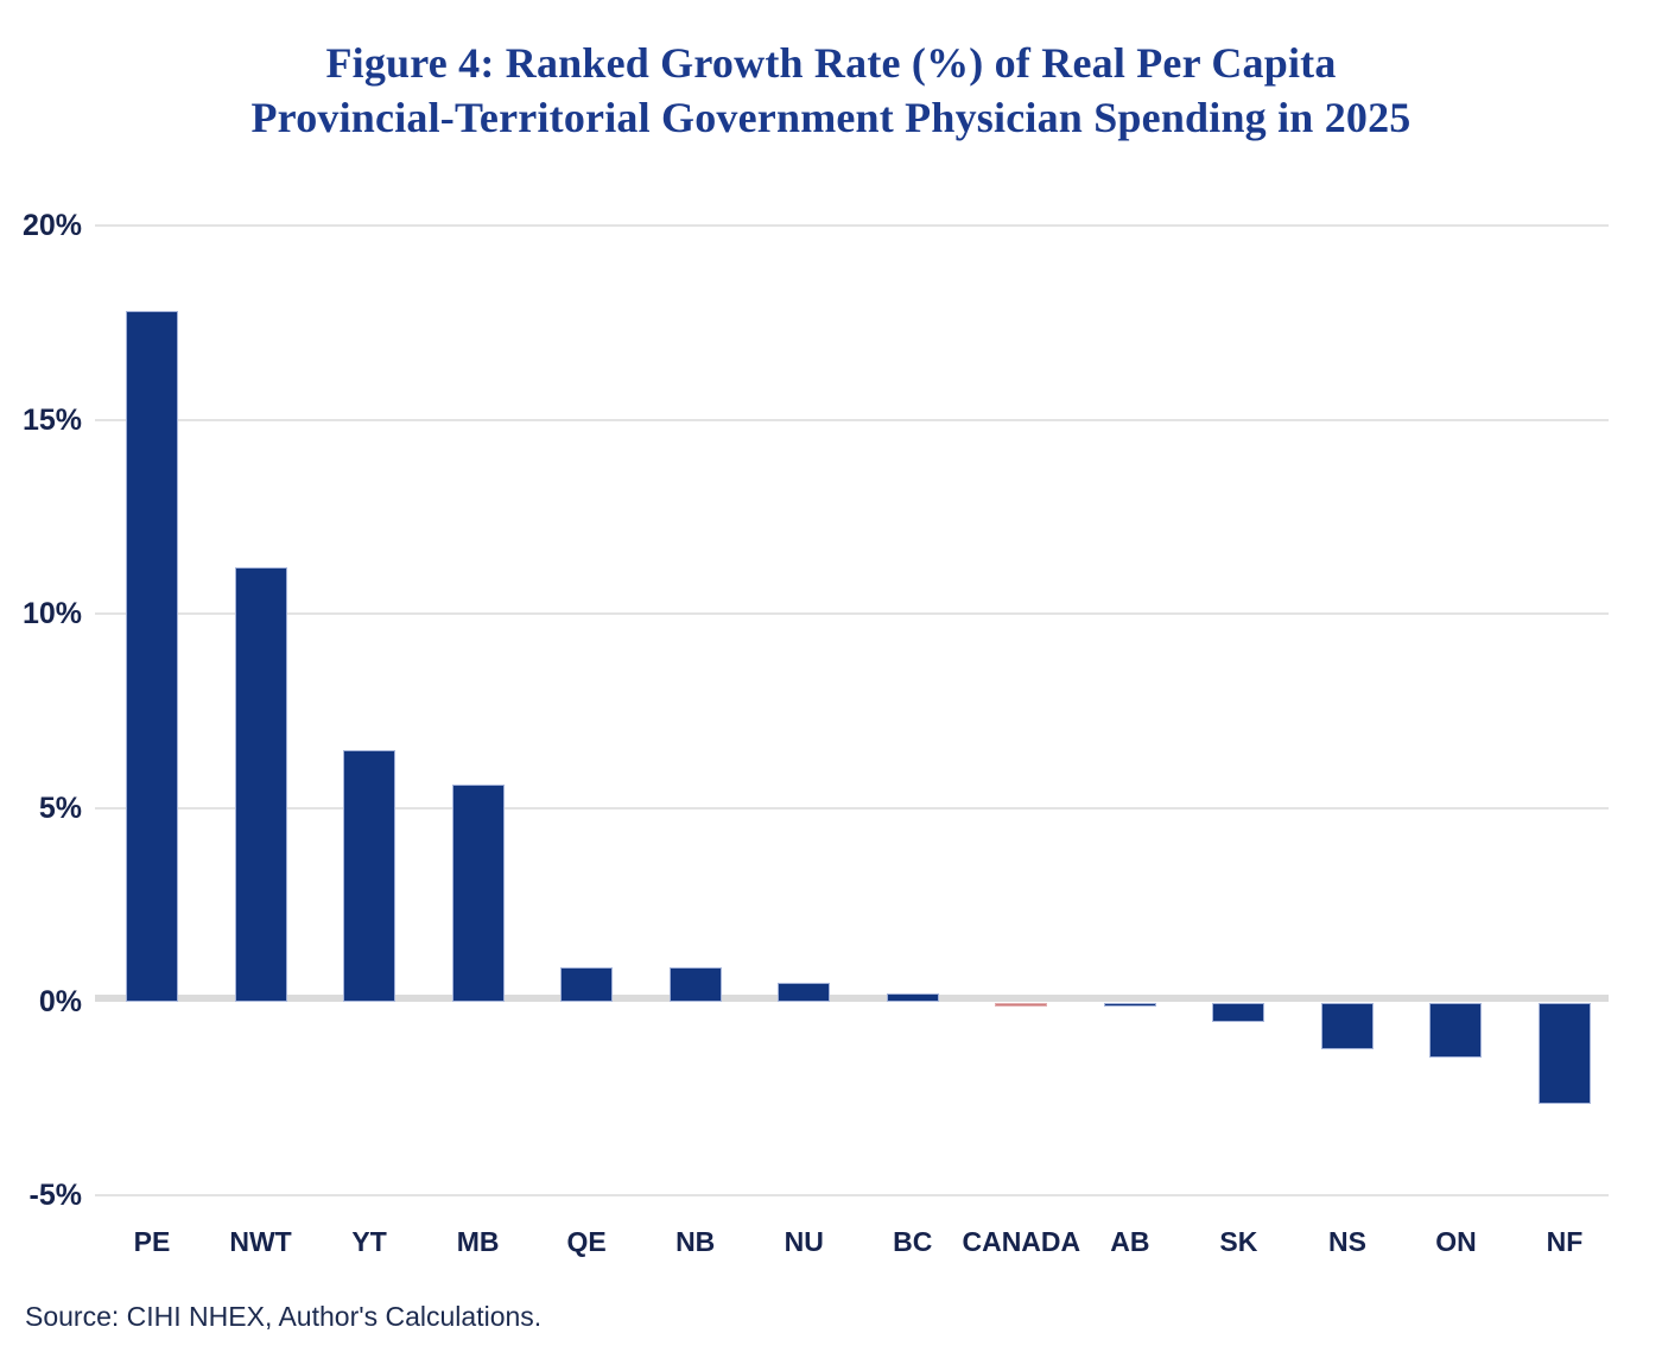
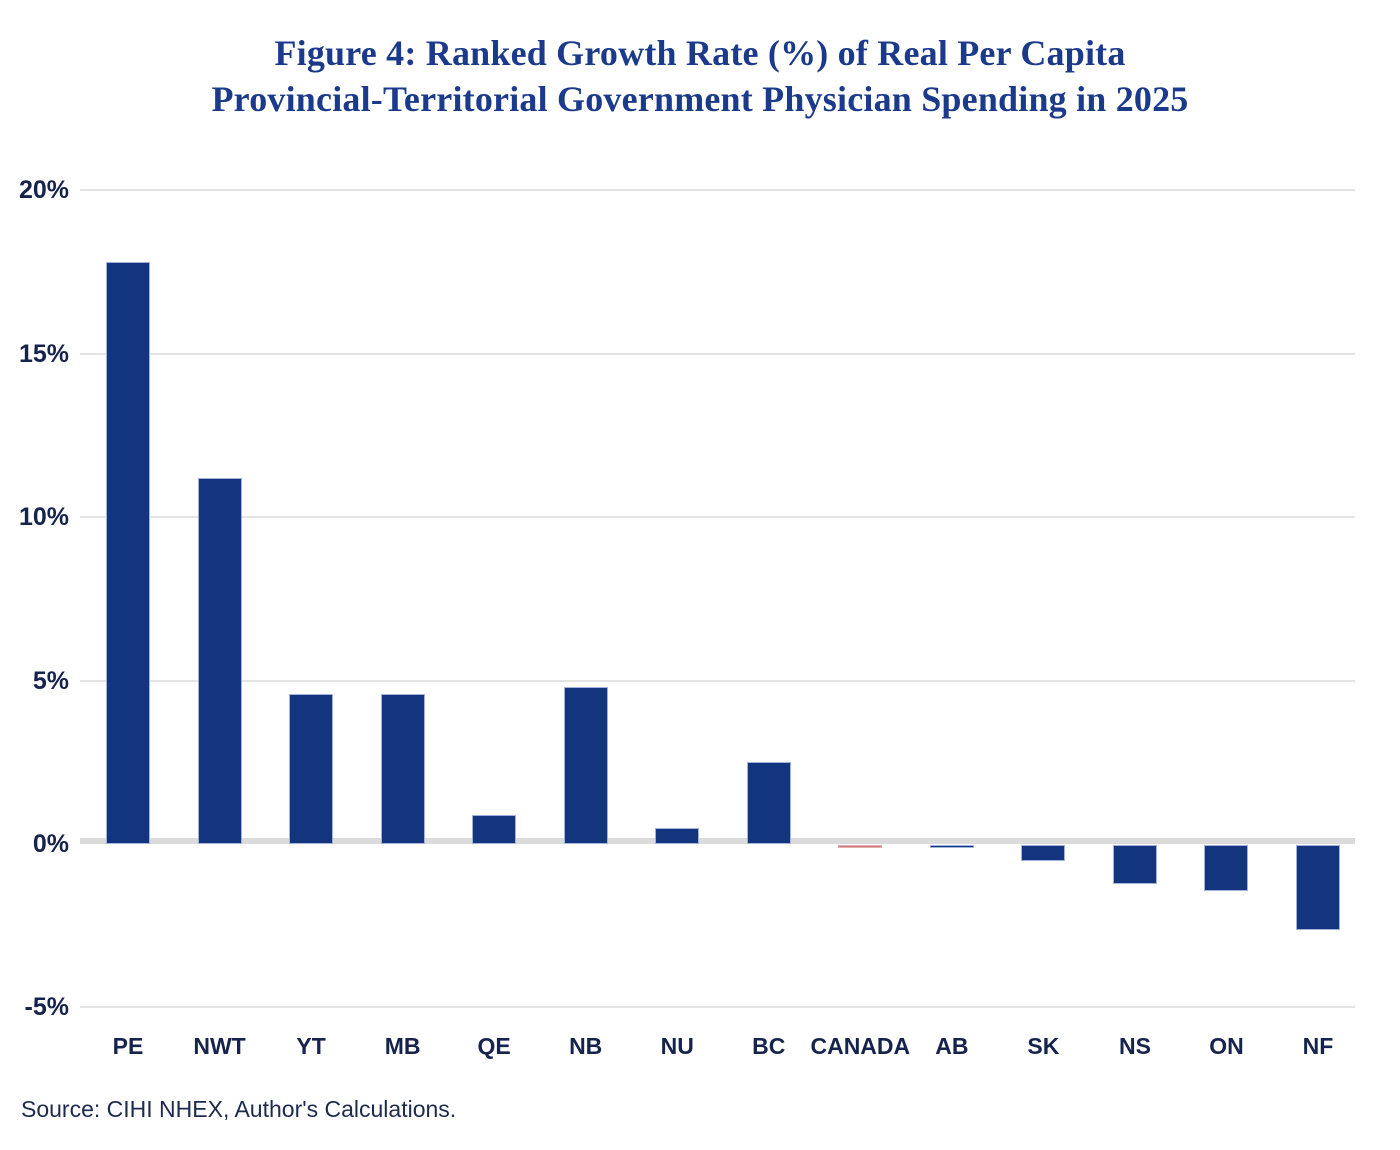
YT: 6.5% -> 4.6%
MB: 5.6% -> 4.6%
NB: 0.9% -> 4.8%
BC: 0.2% -> 2.5%
